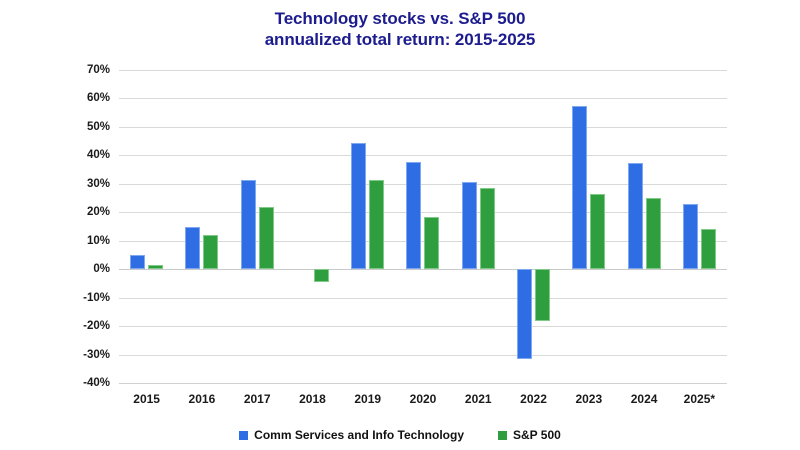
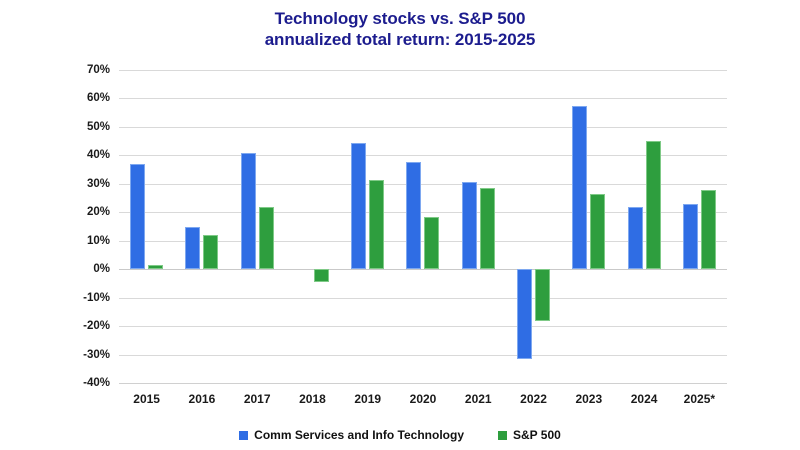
Comm Services and Info Technology/2015: 5% -> 37%
Comm Services and Info Technology/2017: 31% -> 41%
Comm Services and Info Technology/2024: 37% -> 22%
S&P 500/2024: 25% -> 45%
S&P 500/2025*: 14% -> 28%
